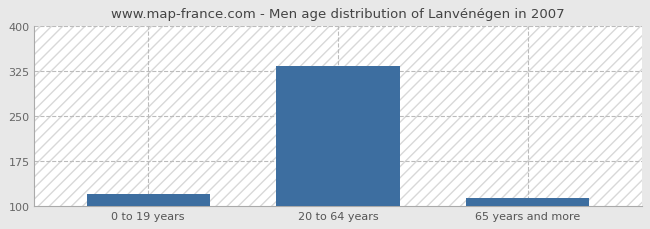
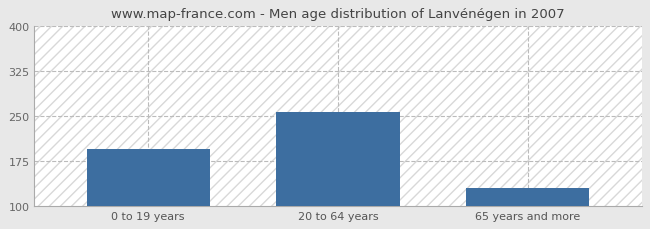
0 to 19 years: 120 -> 194
20 to 64 years: 333 -> 256
65 years and more: 113 -> 130
